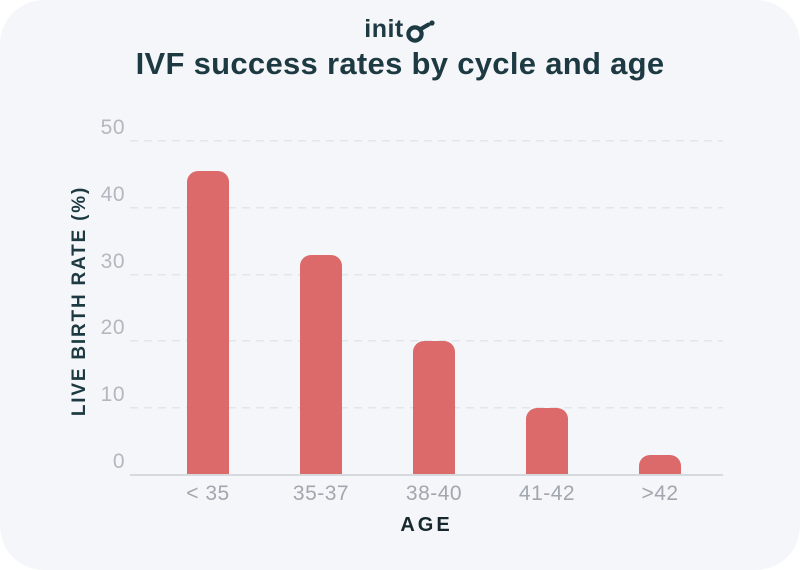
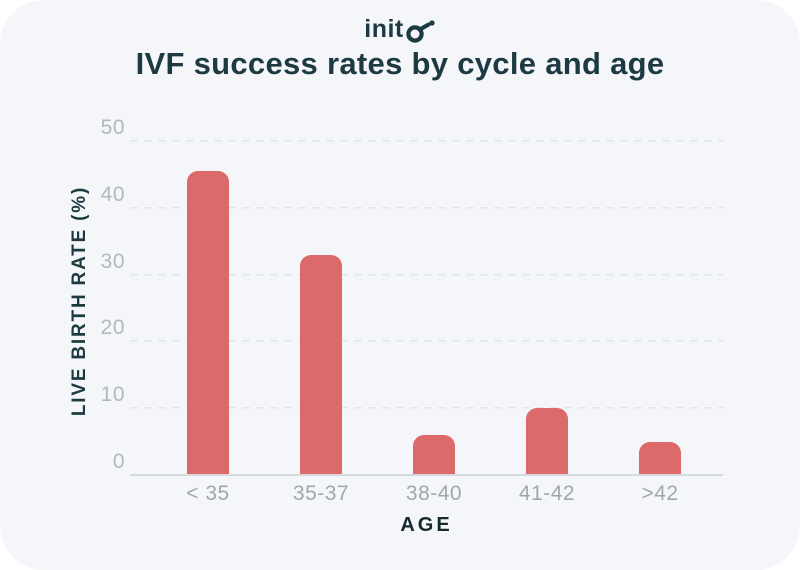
38-40: 20 -> 6
>42: 3 -> 5
